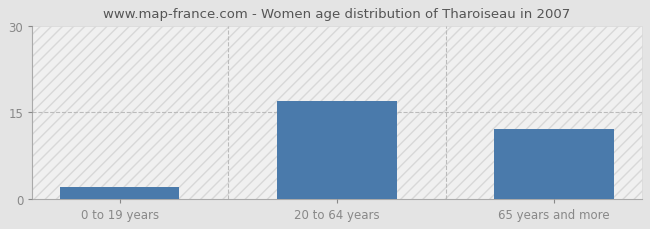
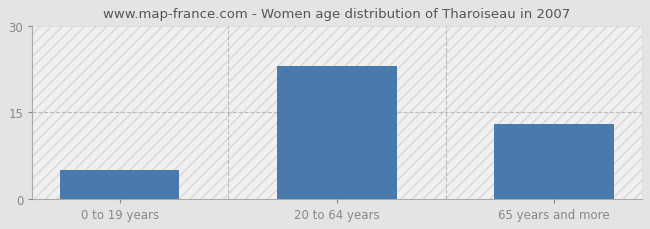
0 to 19 years: 2 -> 5
20 to 64 years: 17 -> 23
65 years and more: 12 -> 13
